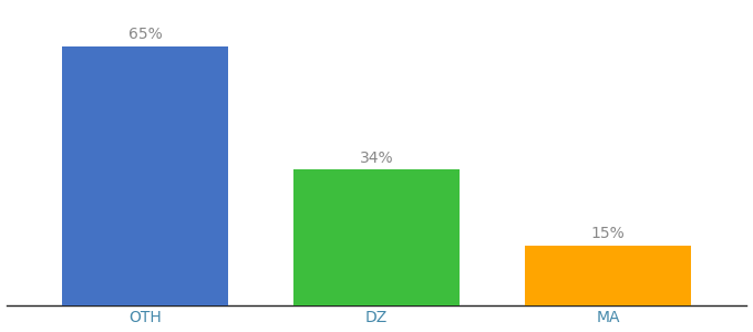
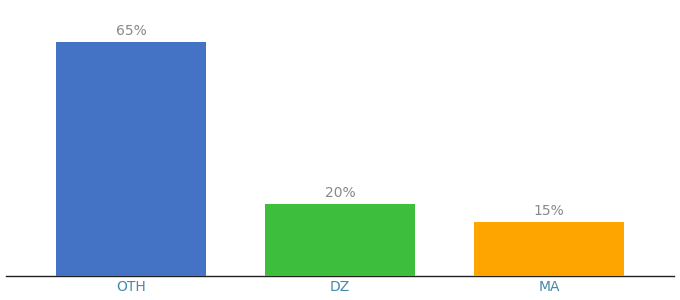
DZ: 34% -> 20%
